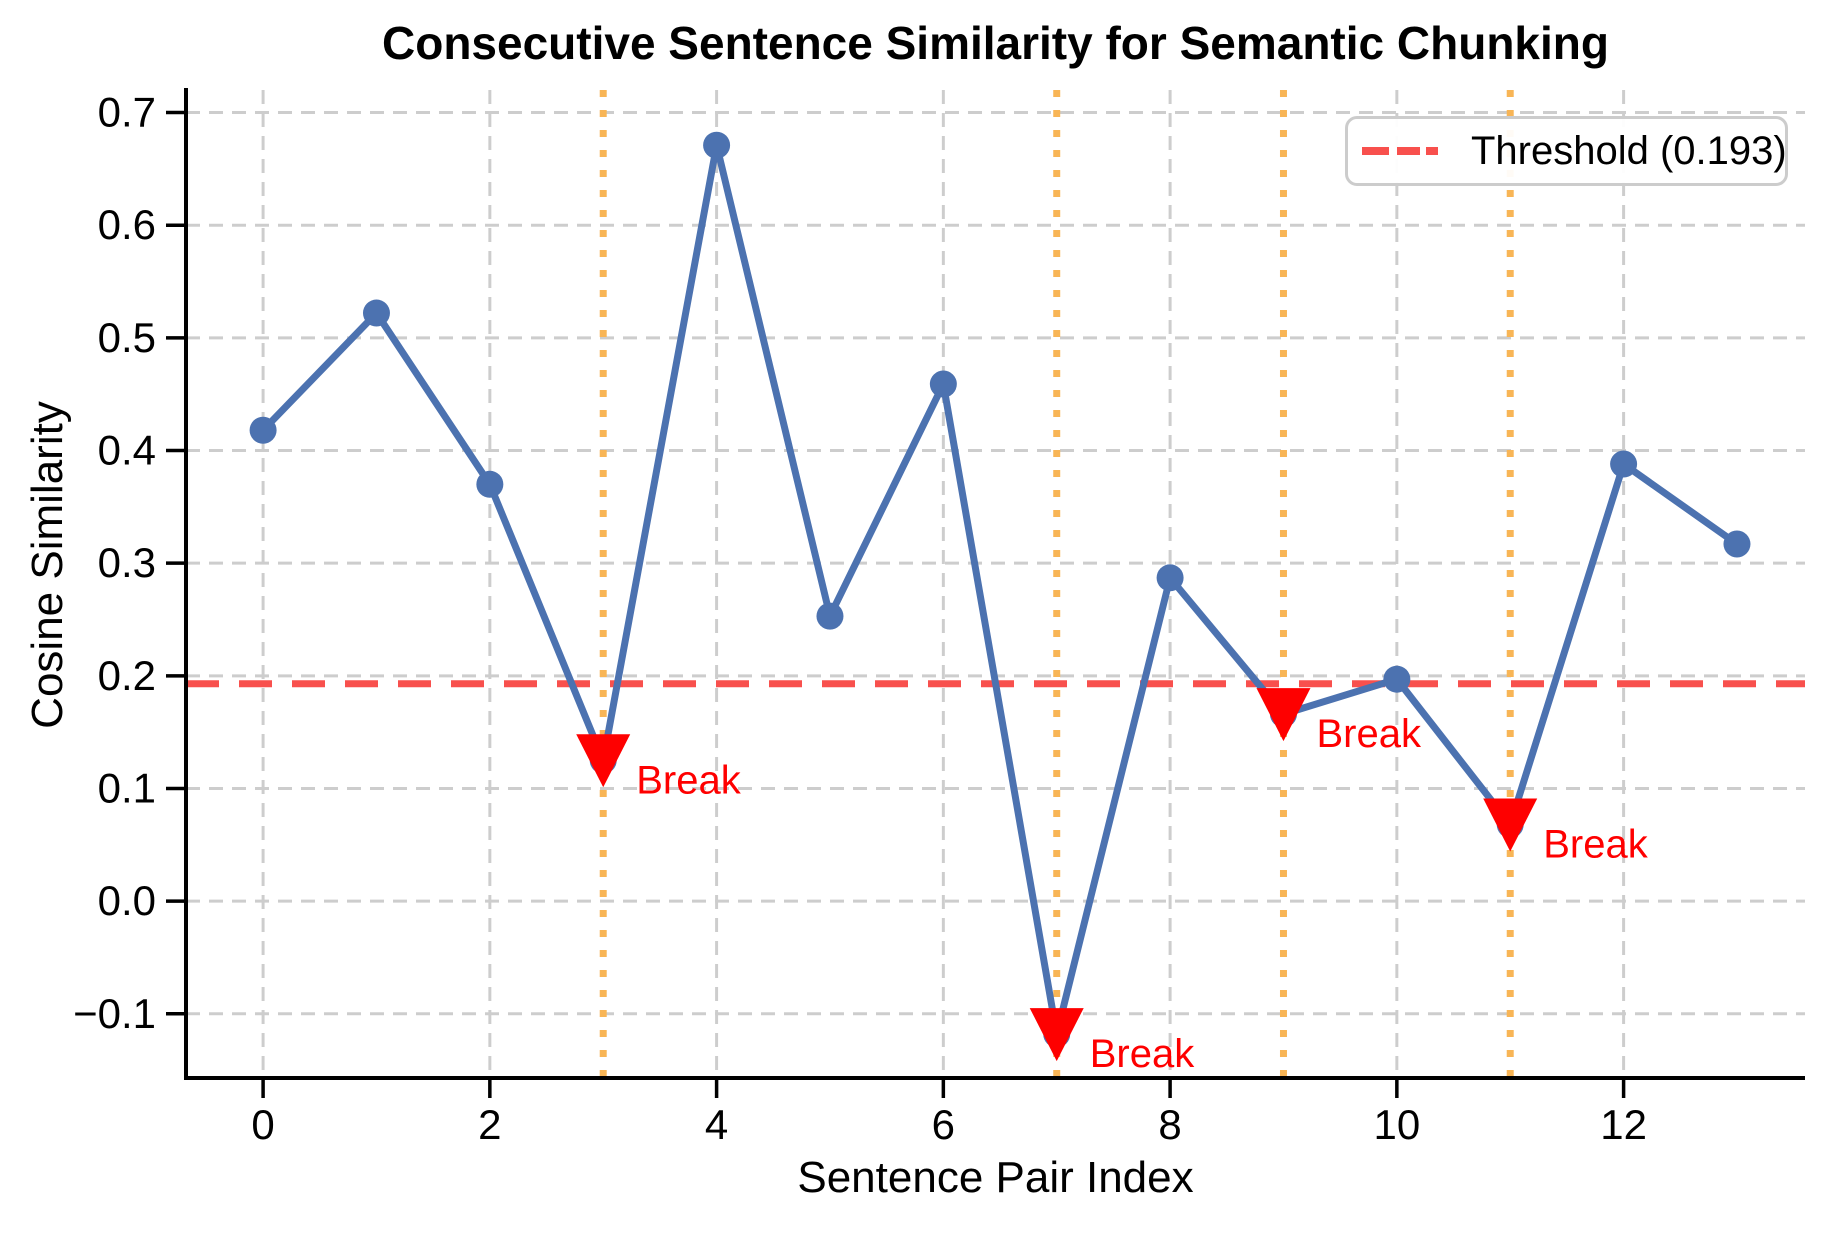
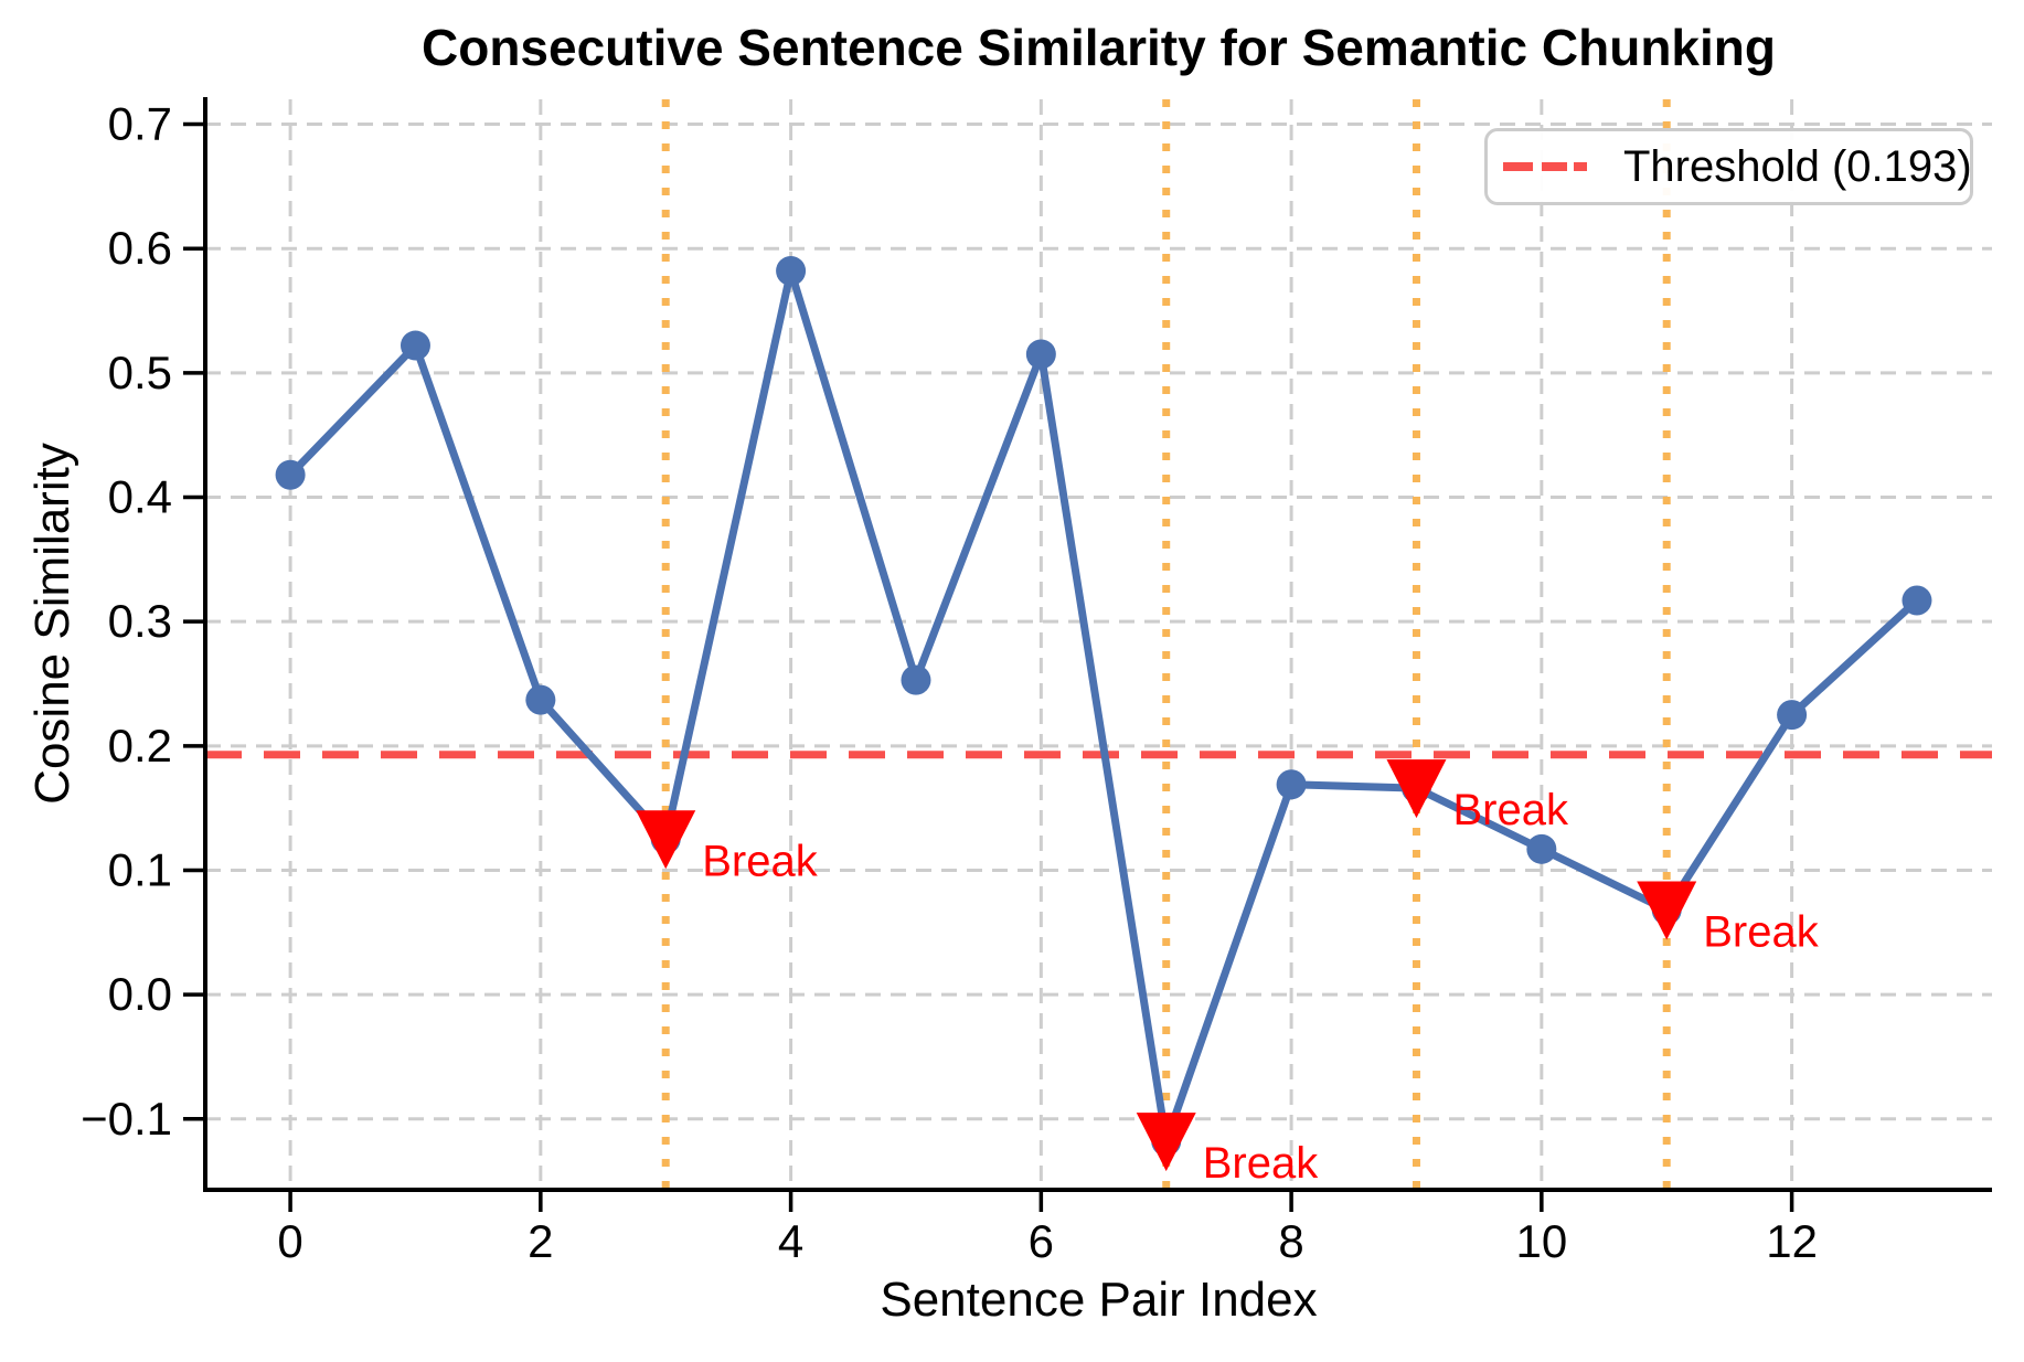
2: 0.370 -> 0.237
4: 0.671 -> 0.582
6: 0.459 -> 0.515
8: 0.287 -> 0.169
10: 0.197 -> 0.117
12: 0.388 -> 0.225
